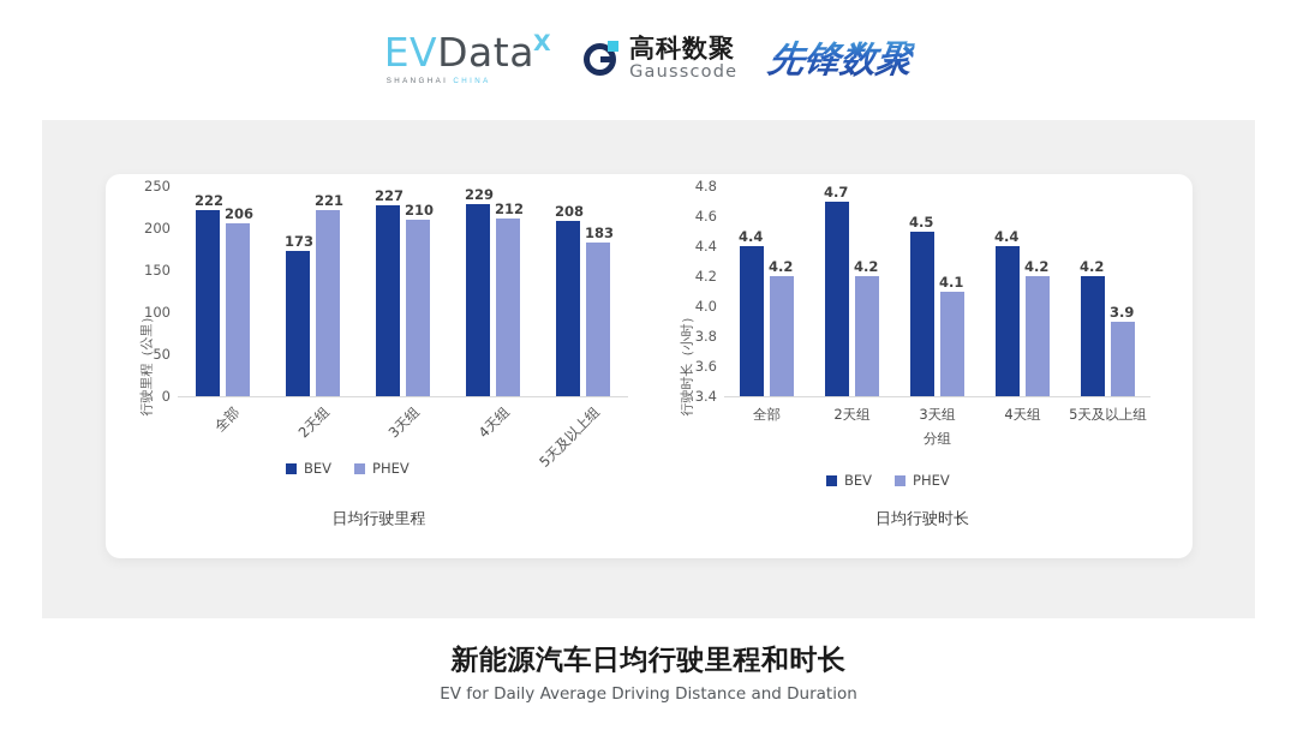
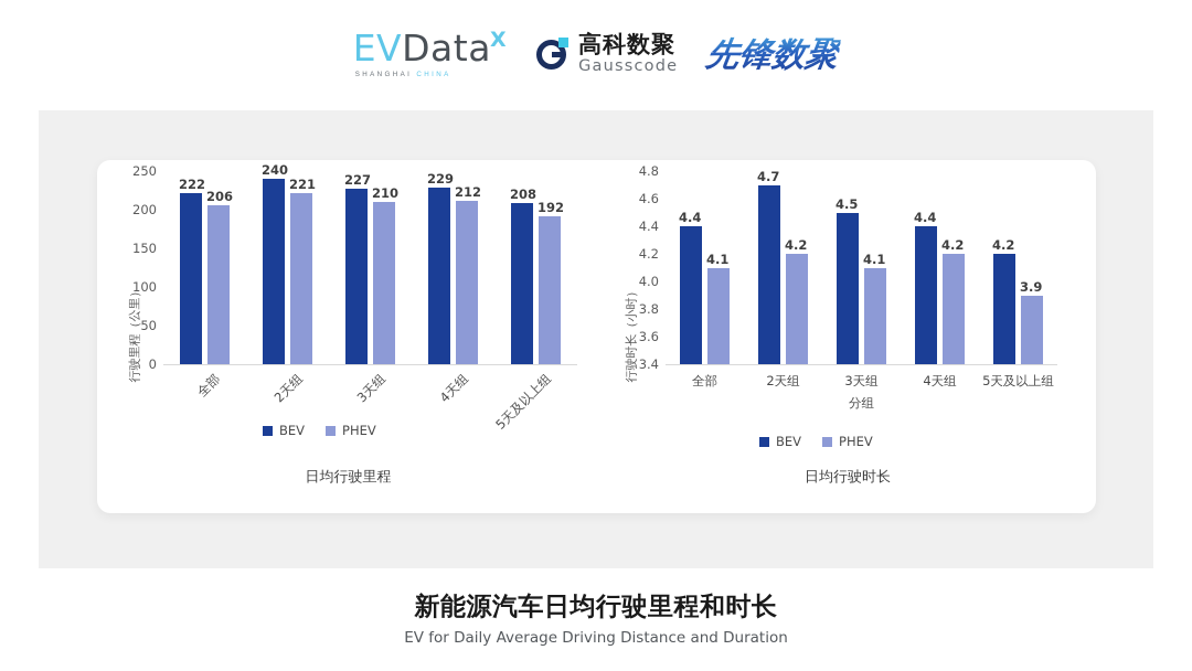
日均行驶里程/BEV/2天组: 173 -> 240
日均行驶里程/PHEV/5天及以上组: 183 -> 192
日均行驶时长/PHEV/全部: 4.2 -> 4.1
